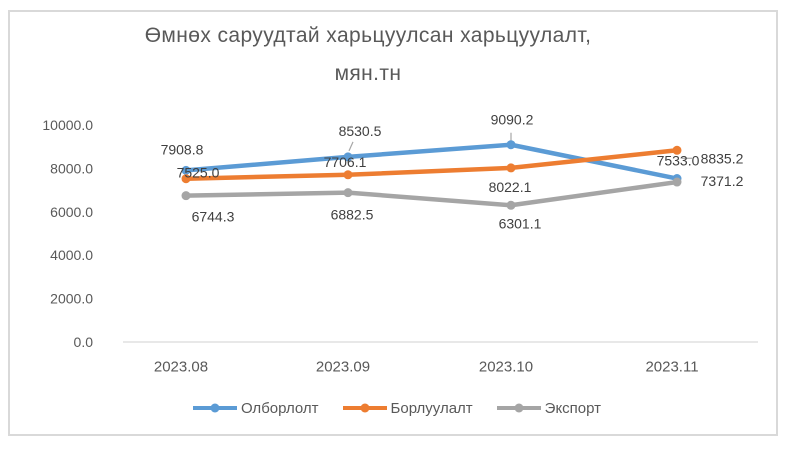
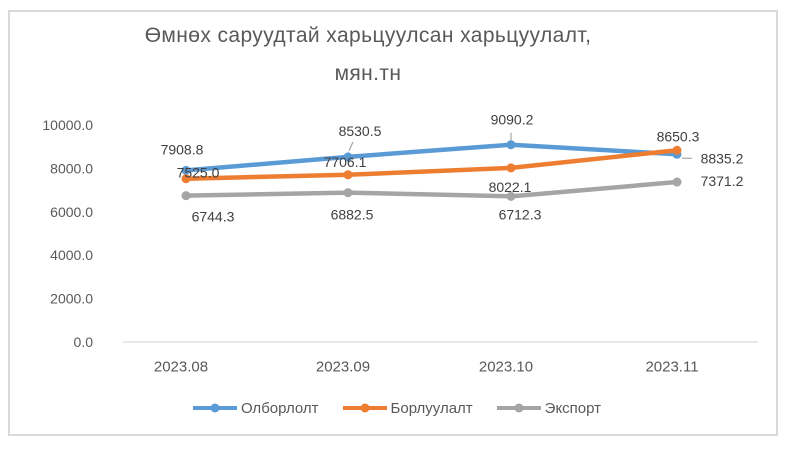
Экспорт/2023.10: 6301.1 -> 6712.3
Олборлолт/2023.11: 7533.0 -> 8650.3
